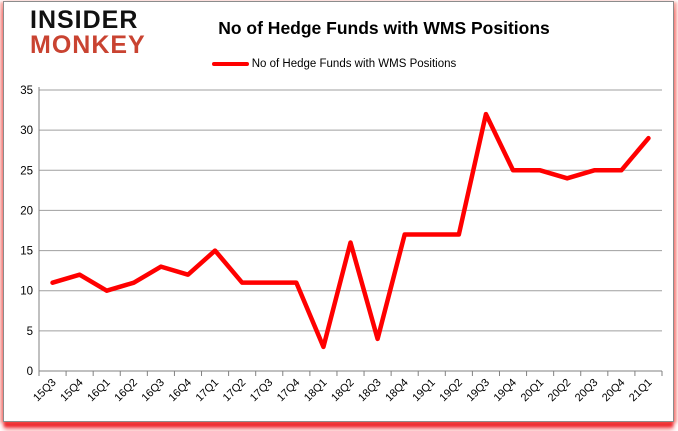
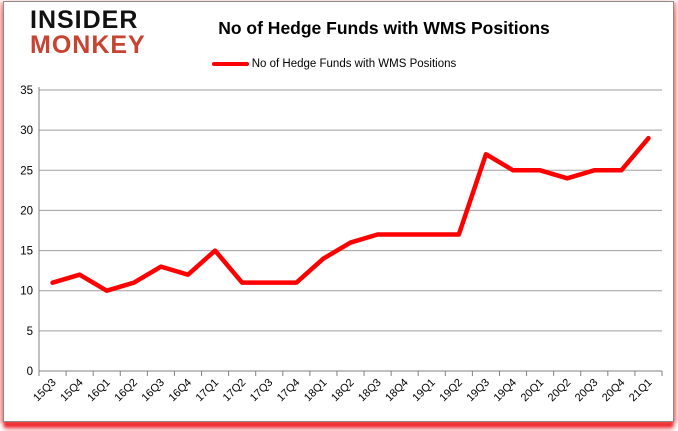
18Q1: 3 -> 14
18Q3: 4 -> 17
19Q3: 32 -> 27
